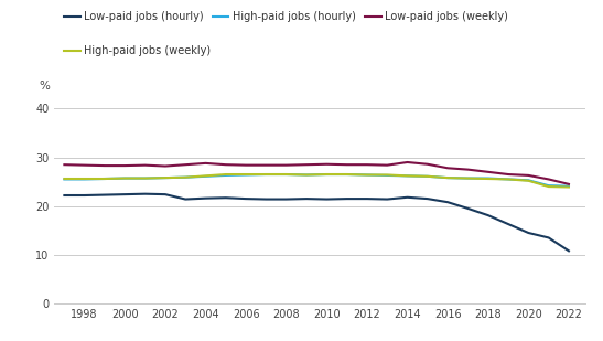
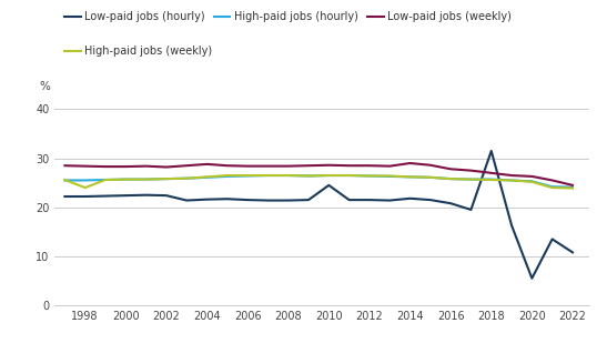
High-paid jobs (weekly)/1998: 25.6 -> 24.0
Low-paid jobs (hourly)/2010: 21.4 -> 24.5
Low-paid jobs (hourly)/2018: 18.1 -> 31.5
Low-paid jobs (hourly)/2020: 14.5 -> 5.5
